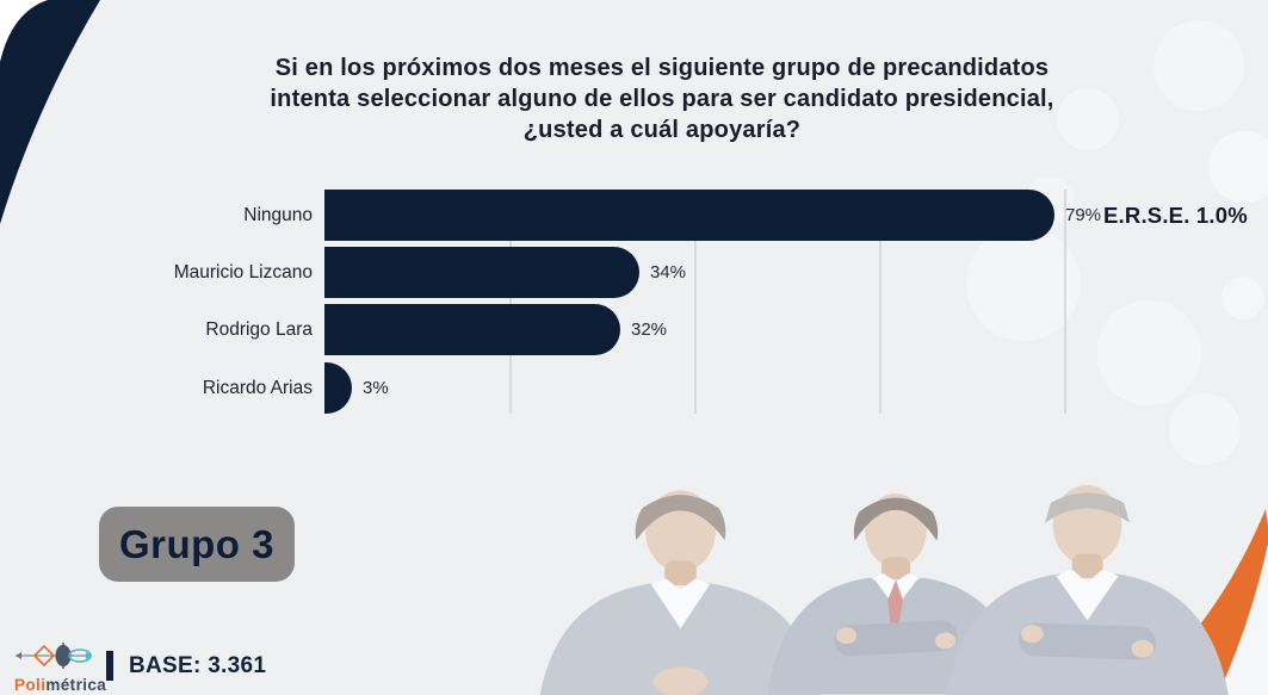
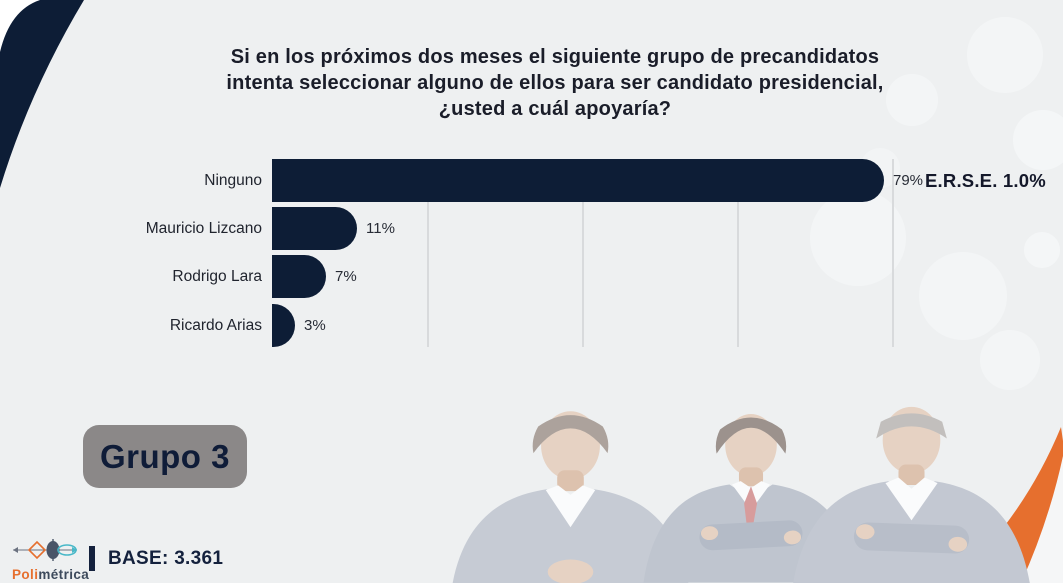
Mauricio Lizcano: 34% -> 11%
Rodrigo Lara: 32% -> 7%
